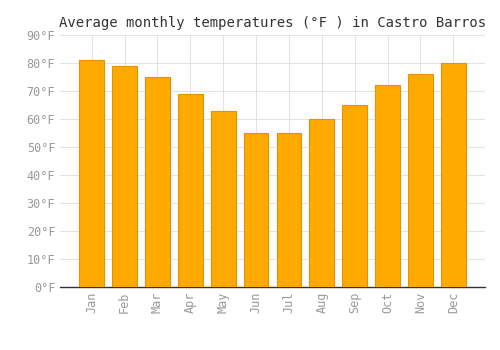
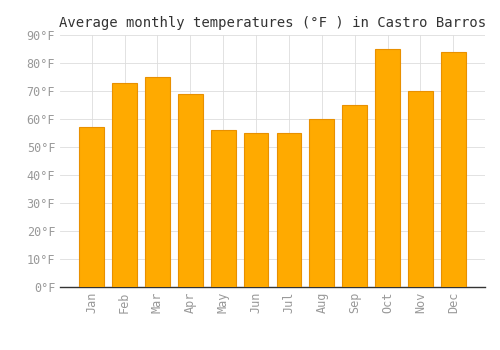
Jan: 81°F -> 57°F
Feb: 79°F -> 73°F
May: 63°F -> 56°F
Oct: 72°F -> 85°F
Nov: 76°F -> 70°F
Dec: 80°F -> 84°F
